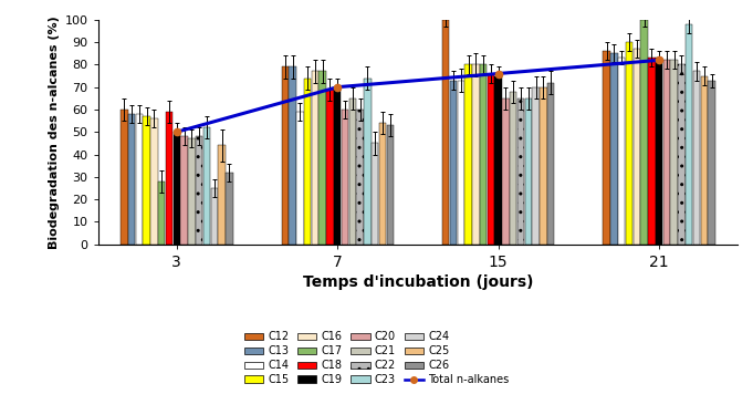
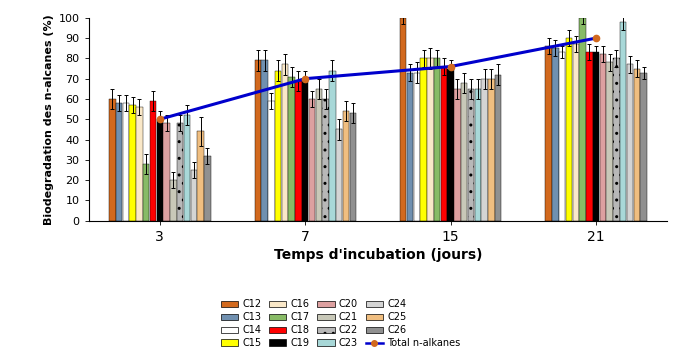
C21/3: 47 -> 20
C17/7: 77 -> 71
Total n-alkanes/21: 82 -> 90
C21/21: 82 -> 78
